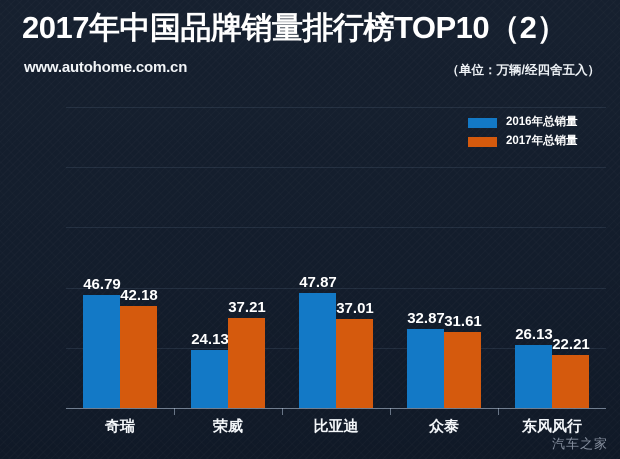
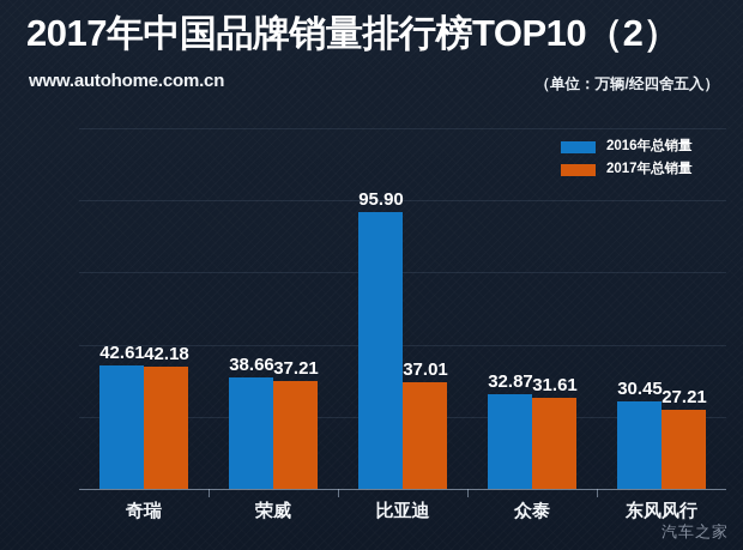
2016年总销量/奇瑞: 46.79 -> 42.61
2016年总销量/荣威: 24.13 -> 38.66
2016年总销量/比亚迪: 47.87 -> 95.90
2016年总销量/东风风行: 26.13 -> 30.45
2017年总销量/东风风行: 22.21 -> 27.21
